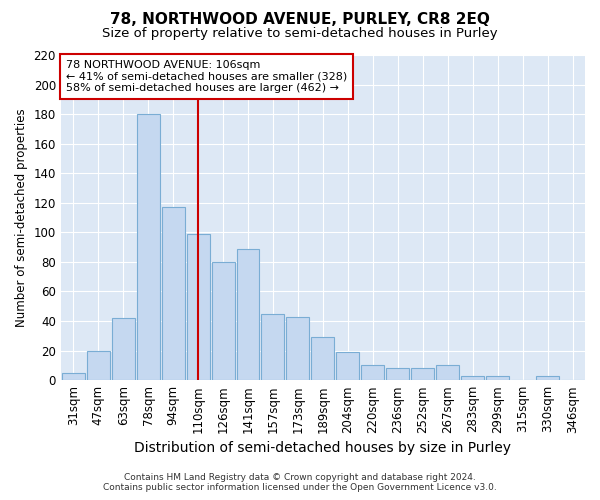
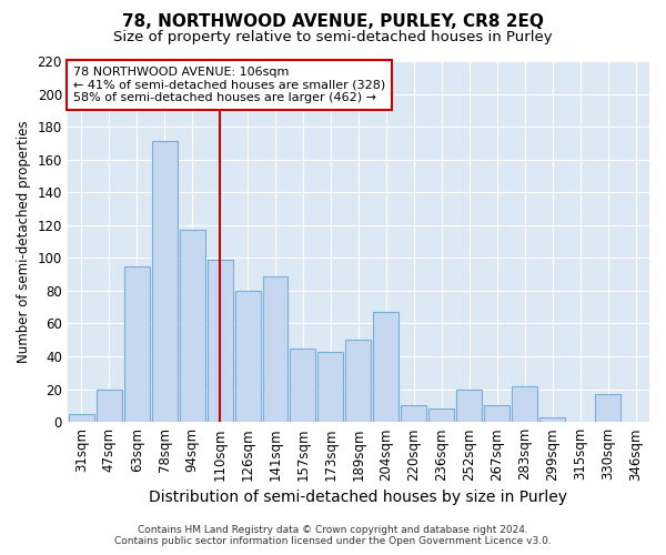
63sqm: 42 -> 95
78sqm: 180 -> 171
189sqm: 29 -> 50
204sqm: 19 -> 67
252sqm: 8 -> 20
283sqm: 3 -> 22
330sqm: 3 -> 17
